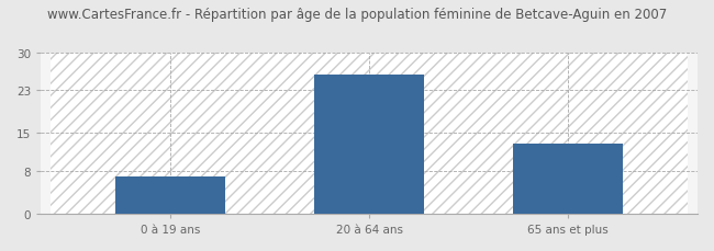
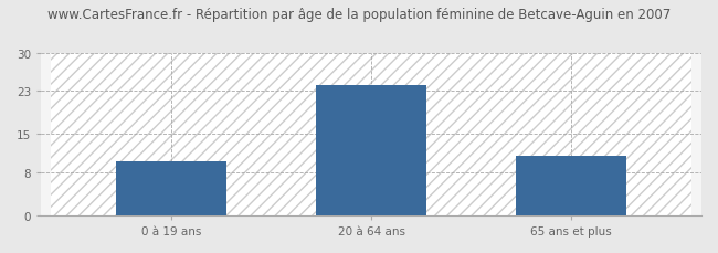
0 à 19 ans: 7 -> 10
20 à 64 ans: 26 -> 24
65 ans et plus: 13 -> 11
